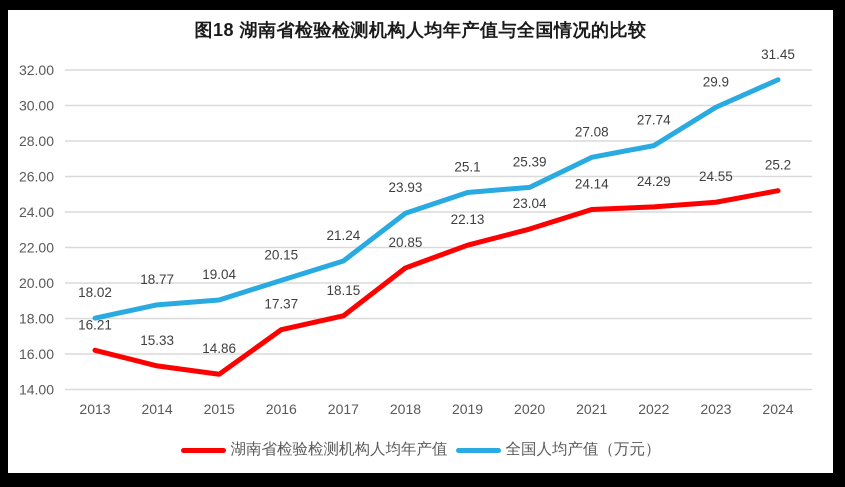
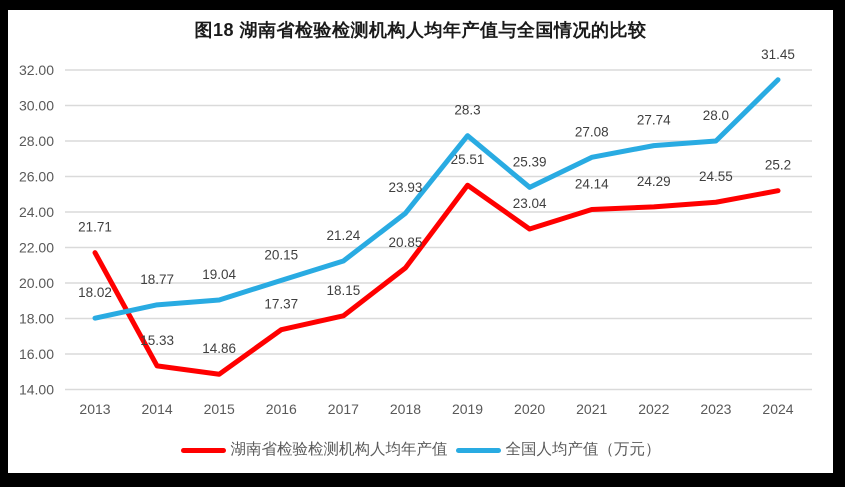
湖南省检验检测机构人均年产值/2013: 16.21 -> 21.71
湖南省检验检测机构人均年产值/2019: 22.13 -> 25.51
全国人均产值（万元）/2019: 25.1 -> 28.3
全国人均产值（万元）/2023: 29.9 -> 28.0
